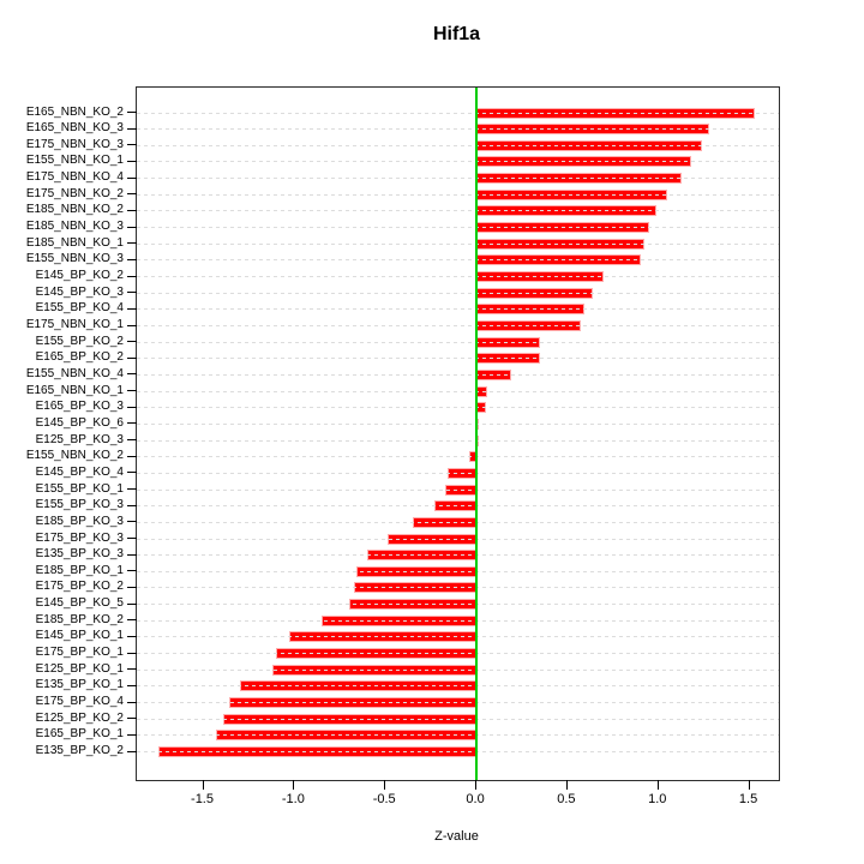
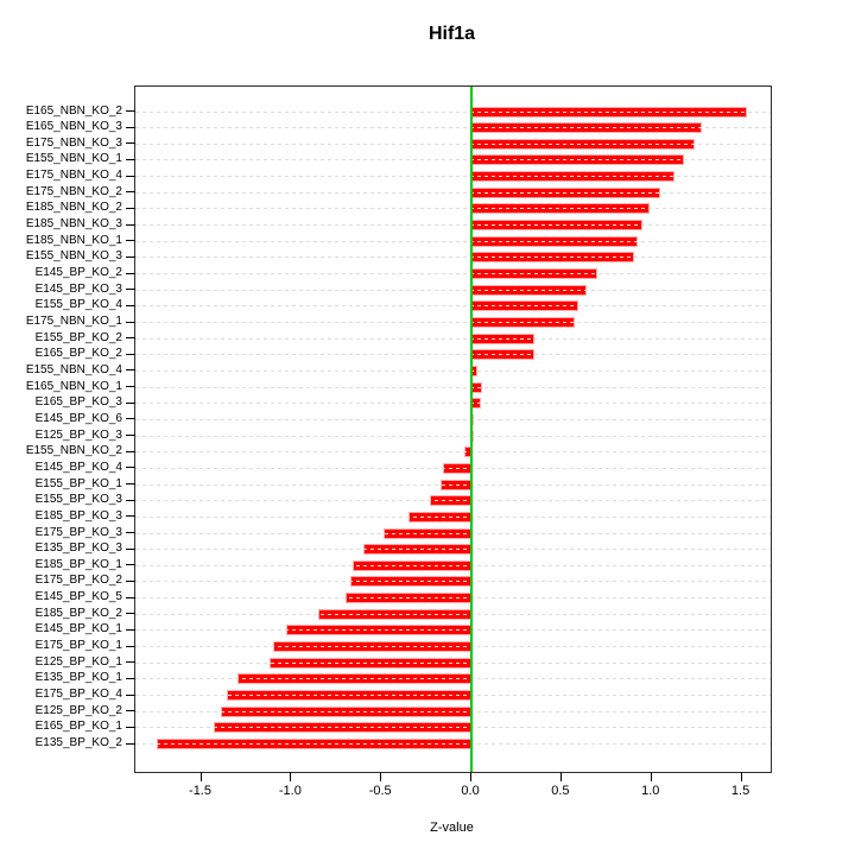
E155_NBN_KO_4: 0.19 -> 0.03
